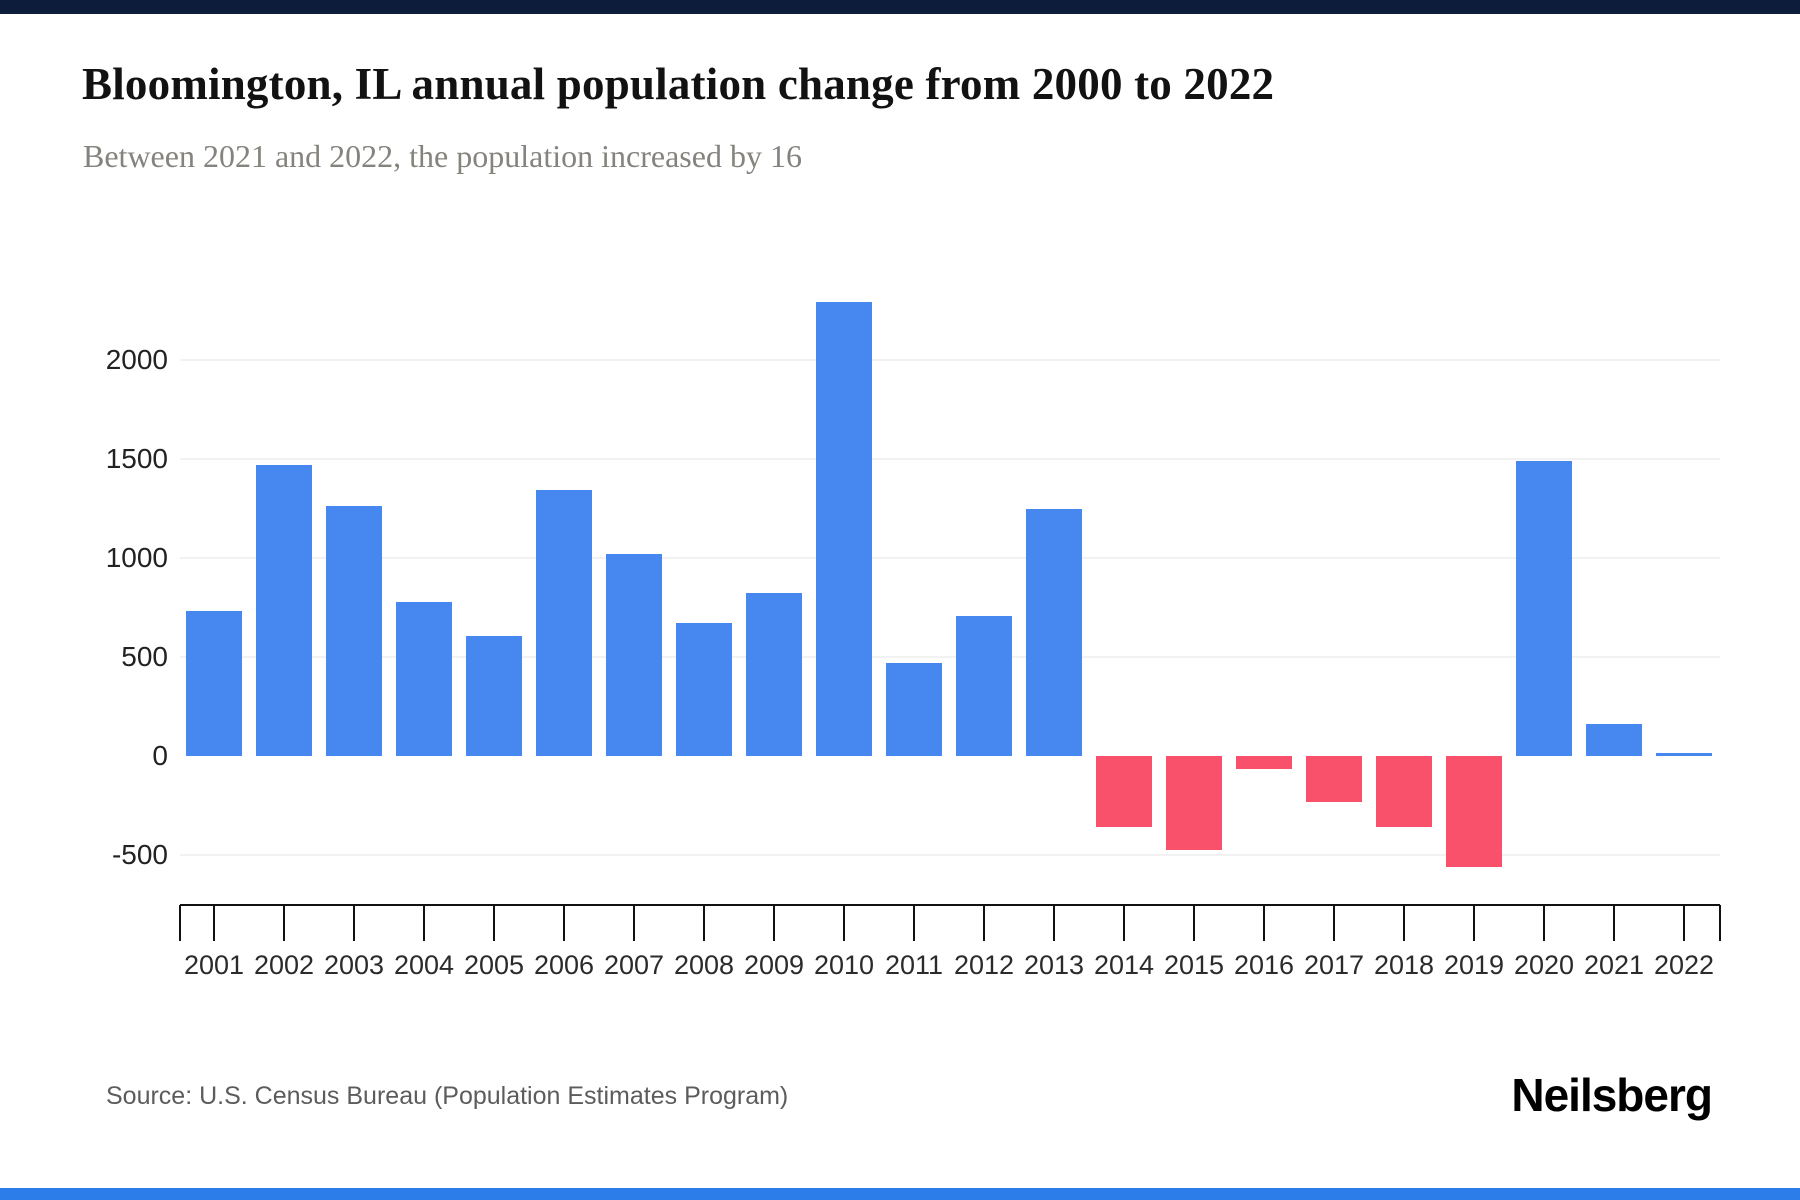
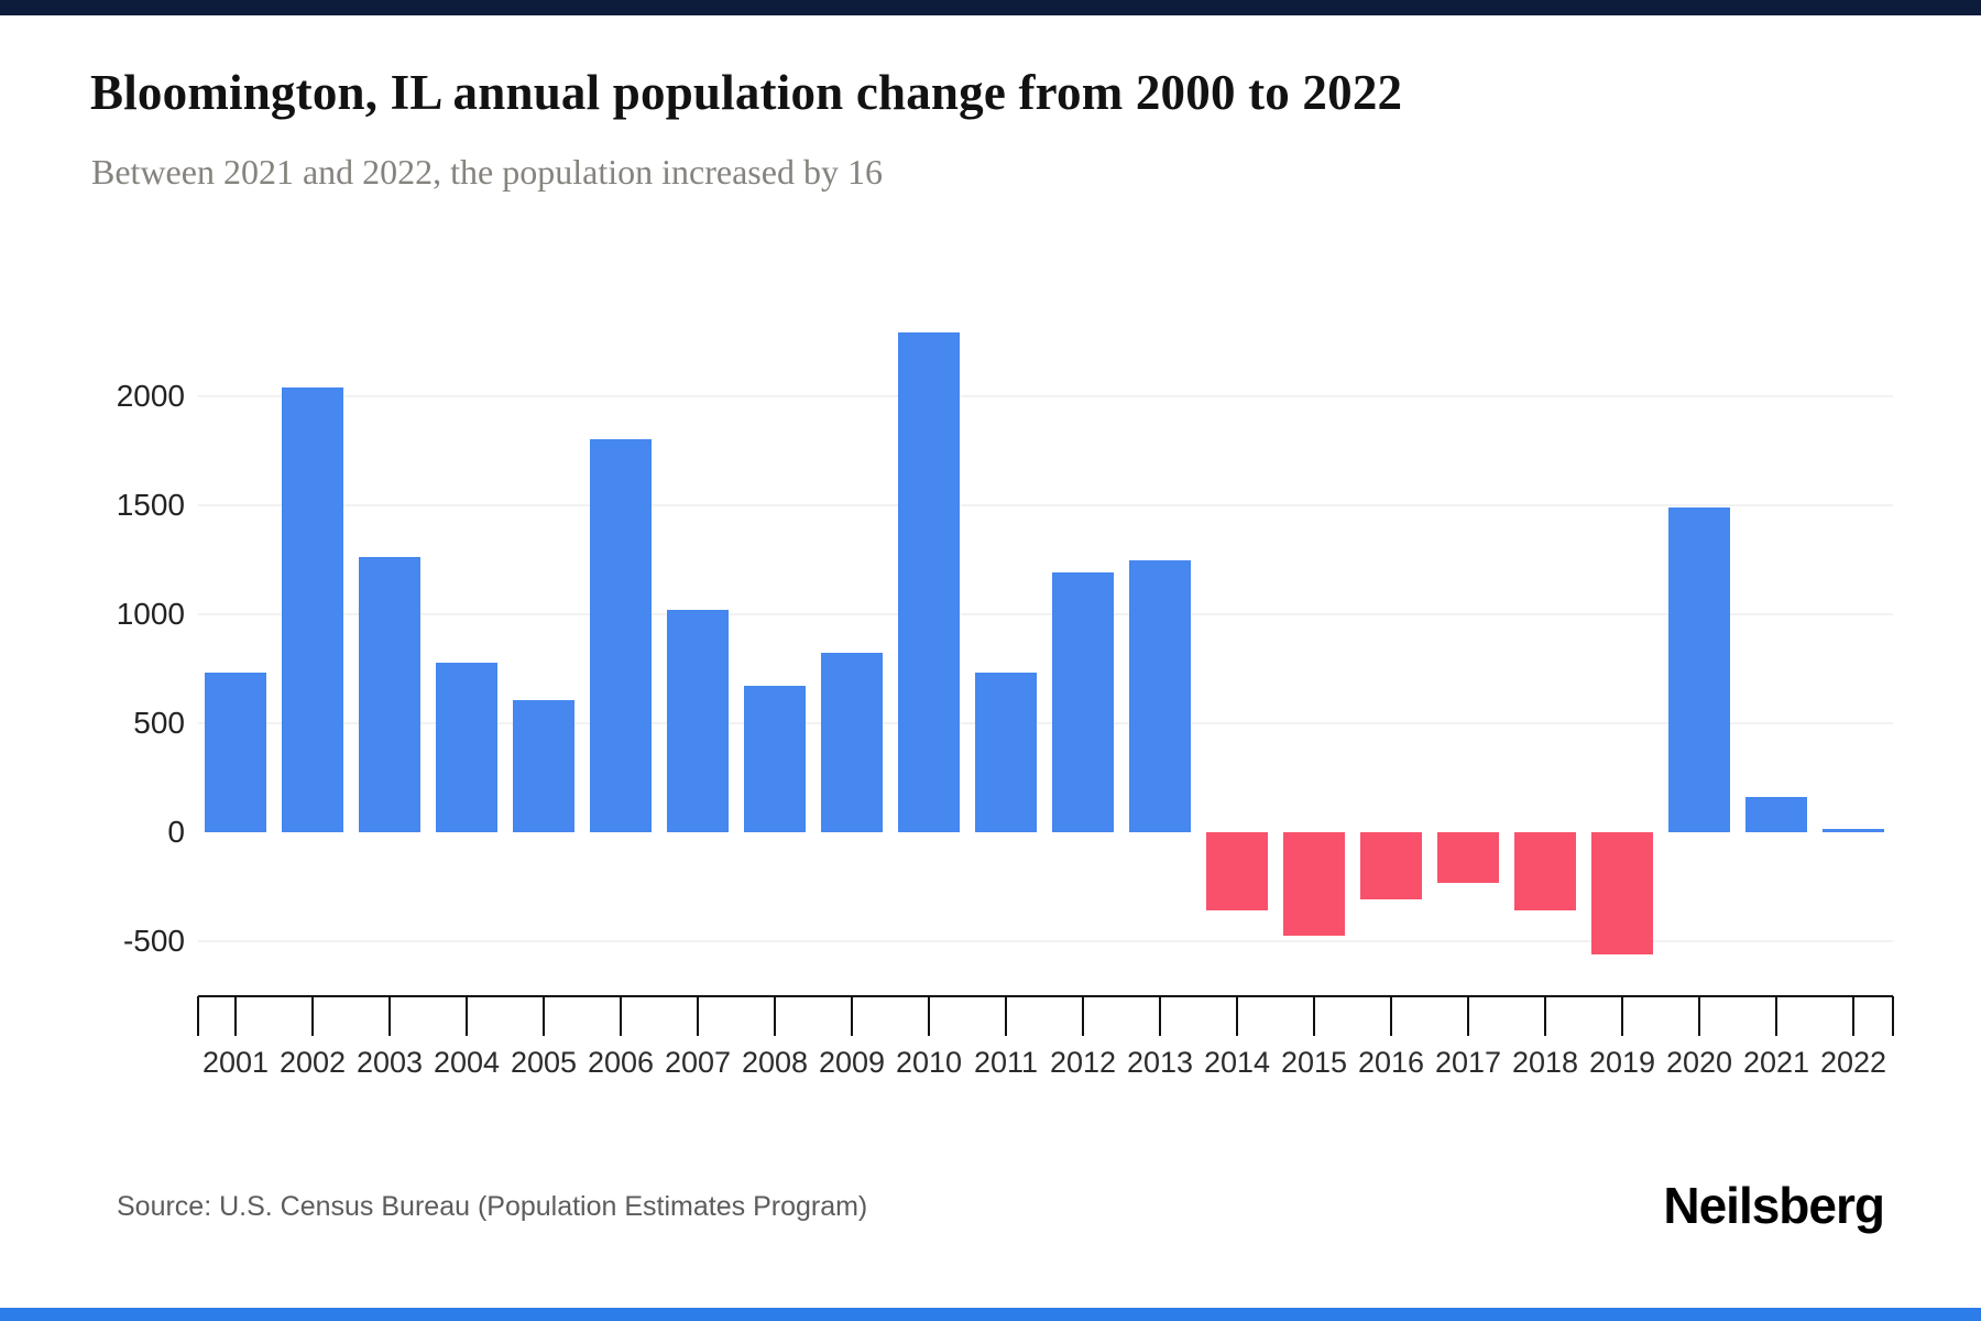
2002: 1470 -> 2040
2006: 1340 -> 1800
2011: 470 -> 730
2012: 700 -> 1190
2016: -60 -> -310
